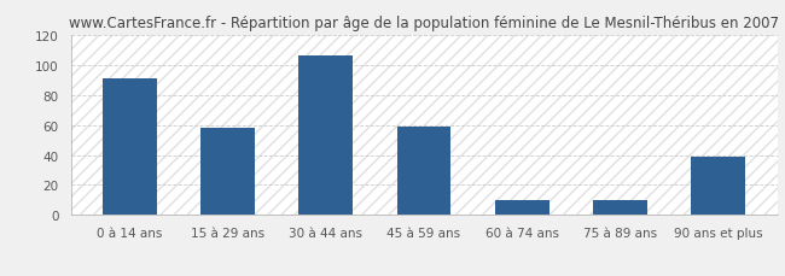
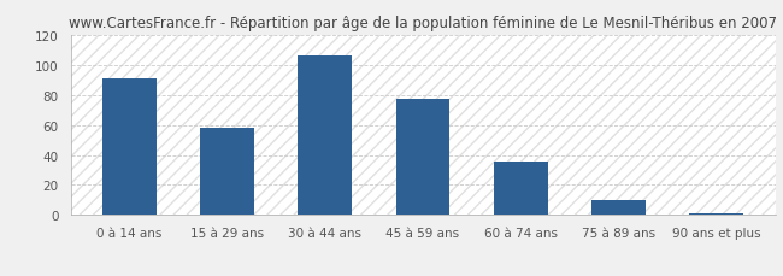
45 à 59 ans: 59 -> 77
60 à 74 ans: 10 -> 36
90 ans et plus: 39 -> 1
